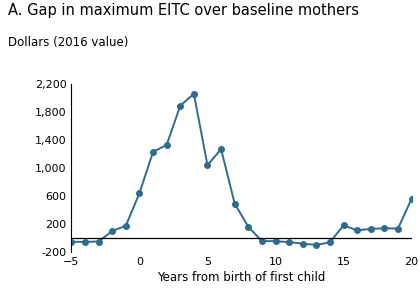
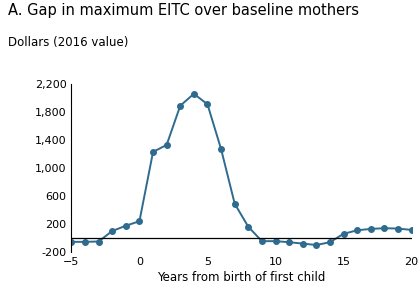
0: 640 -> 240
5: 1,040 -> 1,910
15: 180 -> 60
20: 560 -> 120
